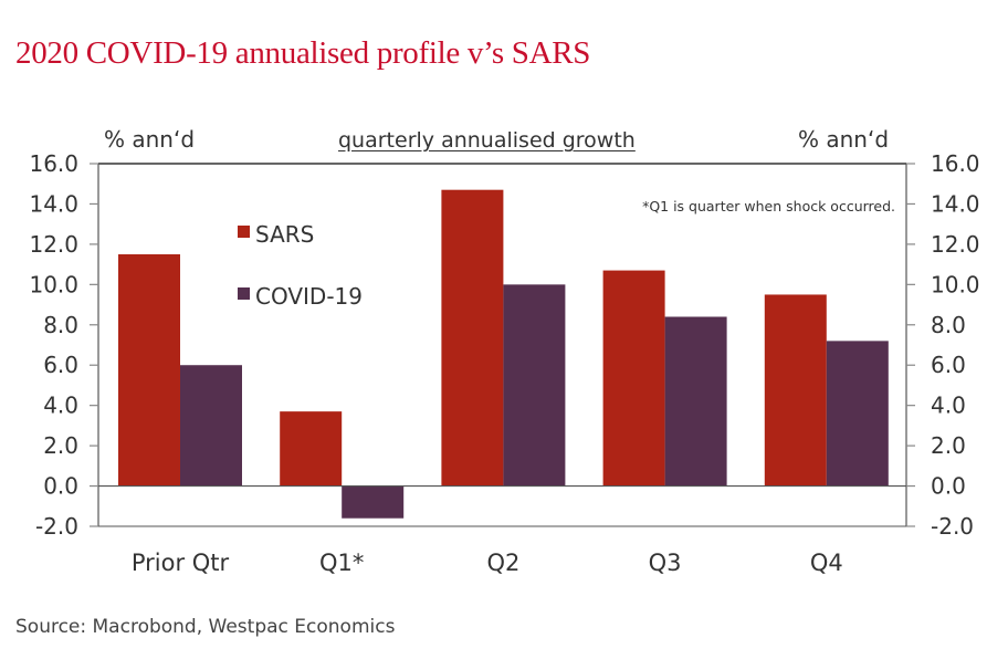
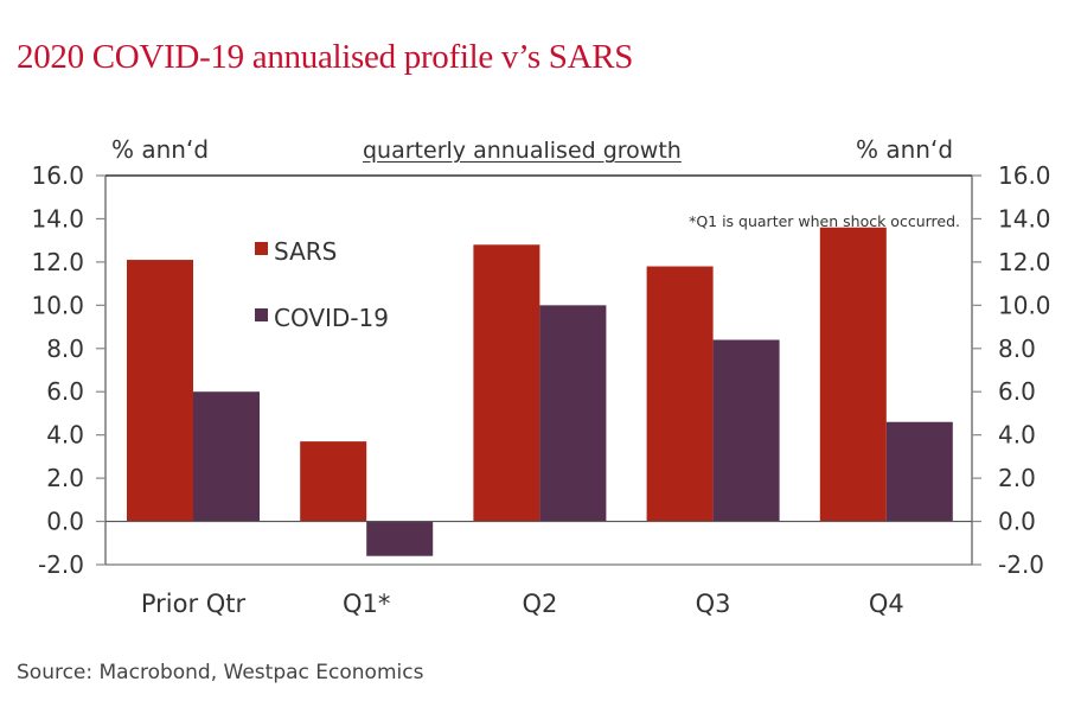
SARS/Prior Qtr: 11.5 -> 12.1
SARS/Q2: 14.7 -> 12.8
SARS/Q3: 10.7 -> 11.8
SARS/Q4: 9.5 -> 13.6
COVID-19/Q4: 7.2 -> 4.6
